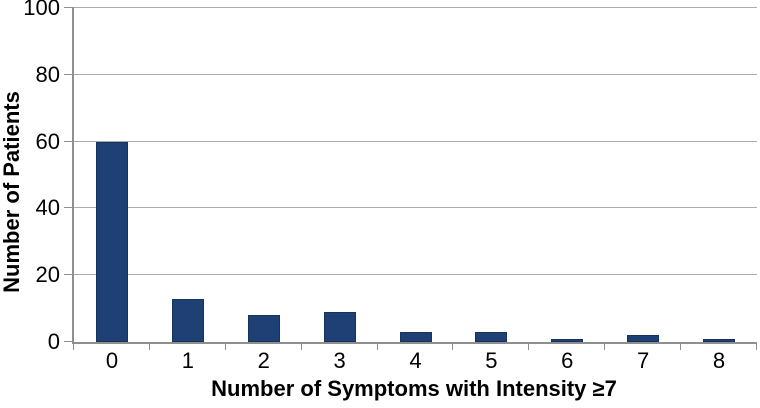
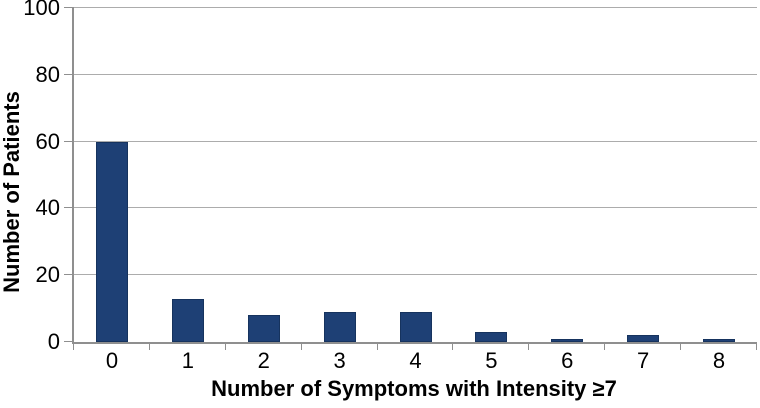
4: 3 -> 9
